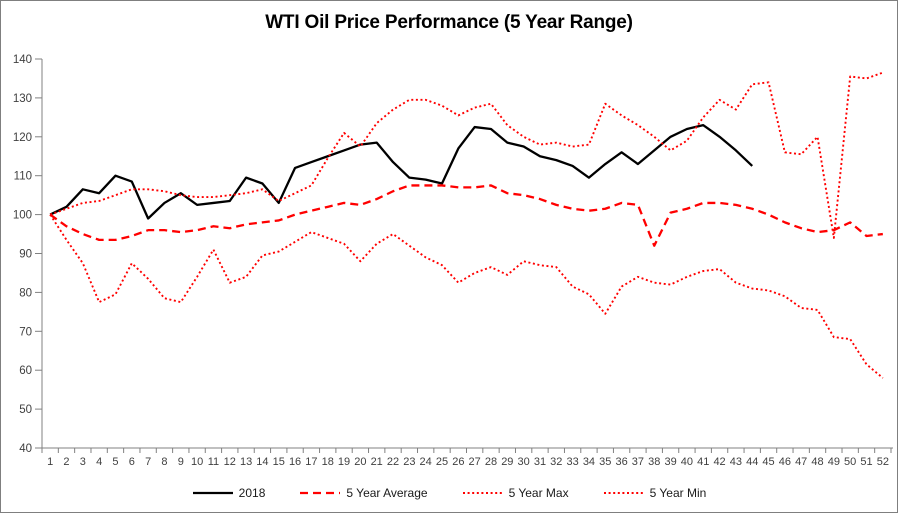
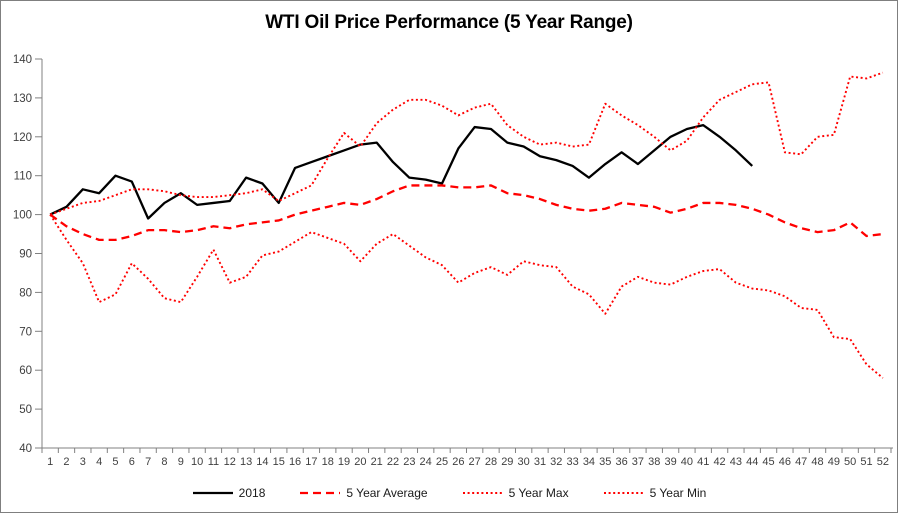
5 Year Average/38: 92 -> 102
5 Year Max/43: 127 -> 132
5 Year Max/49: 94 -> 120
